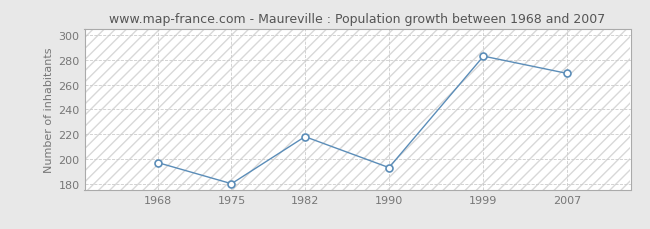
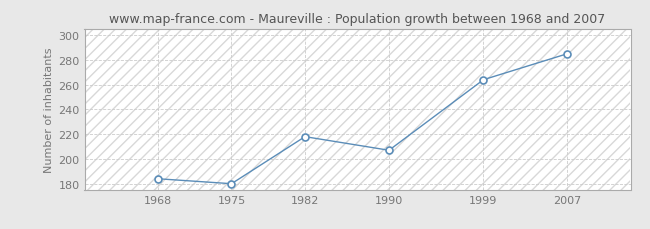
1968: 197 -> 184
1990: 193 -> 207
1999: 283 -> 264
2007: 269 -> 285
